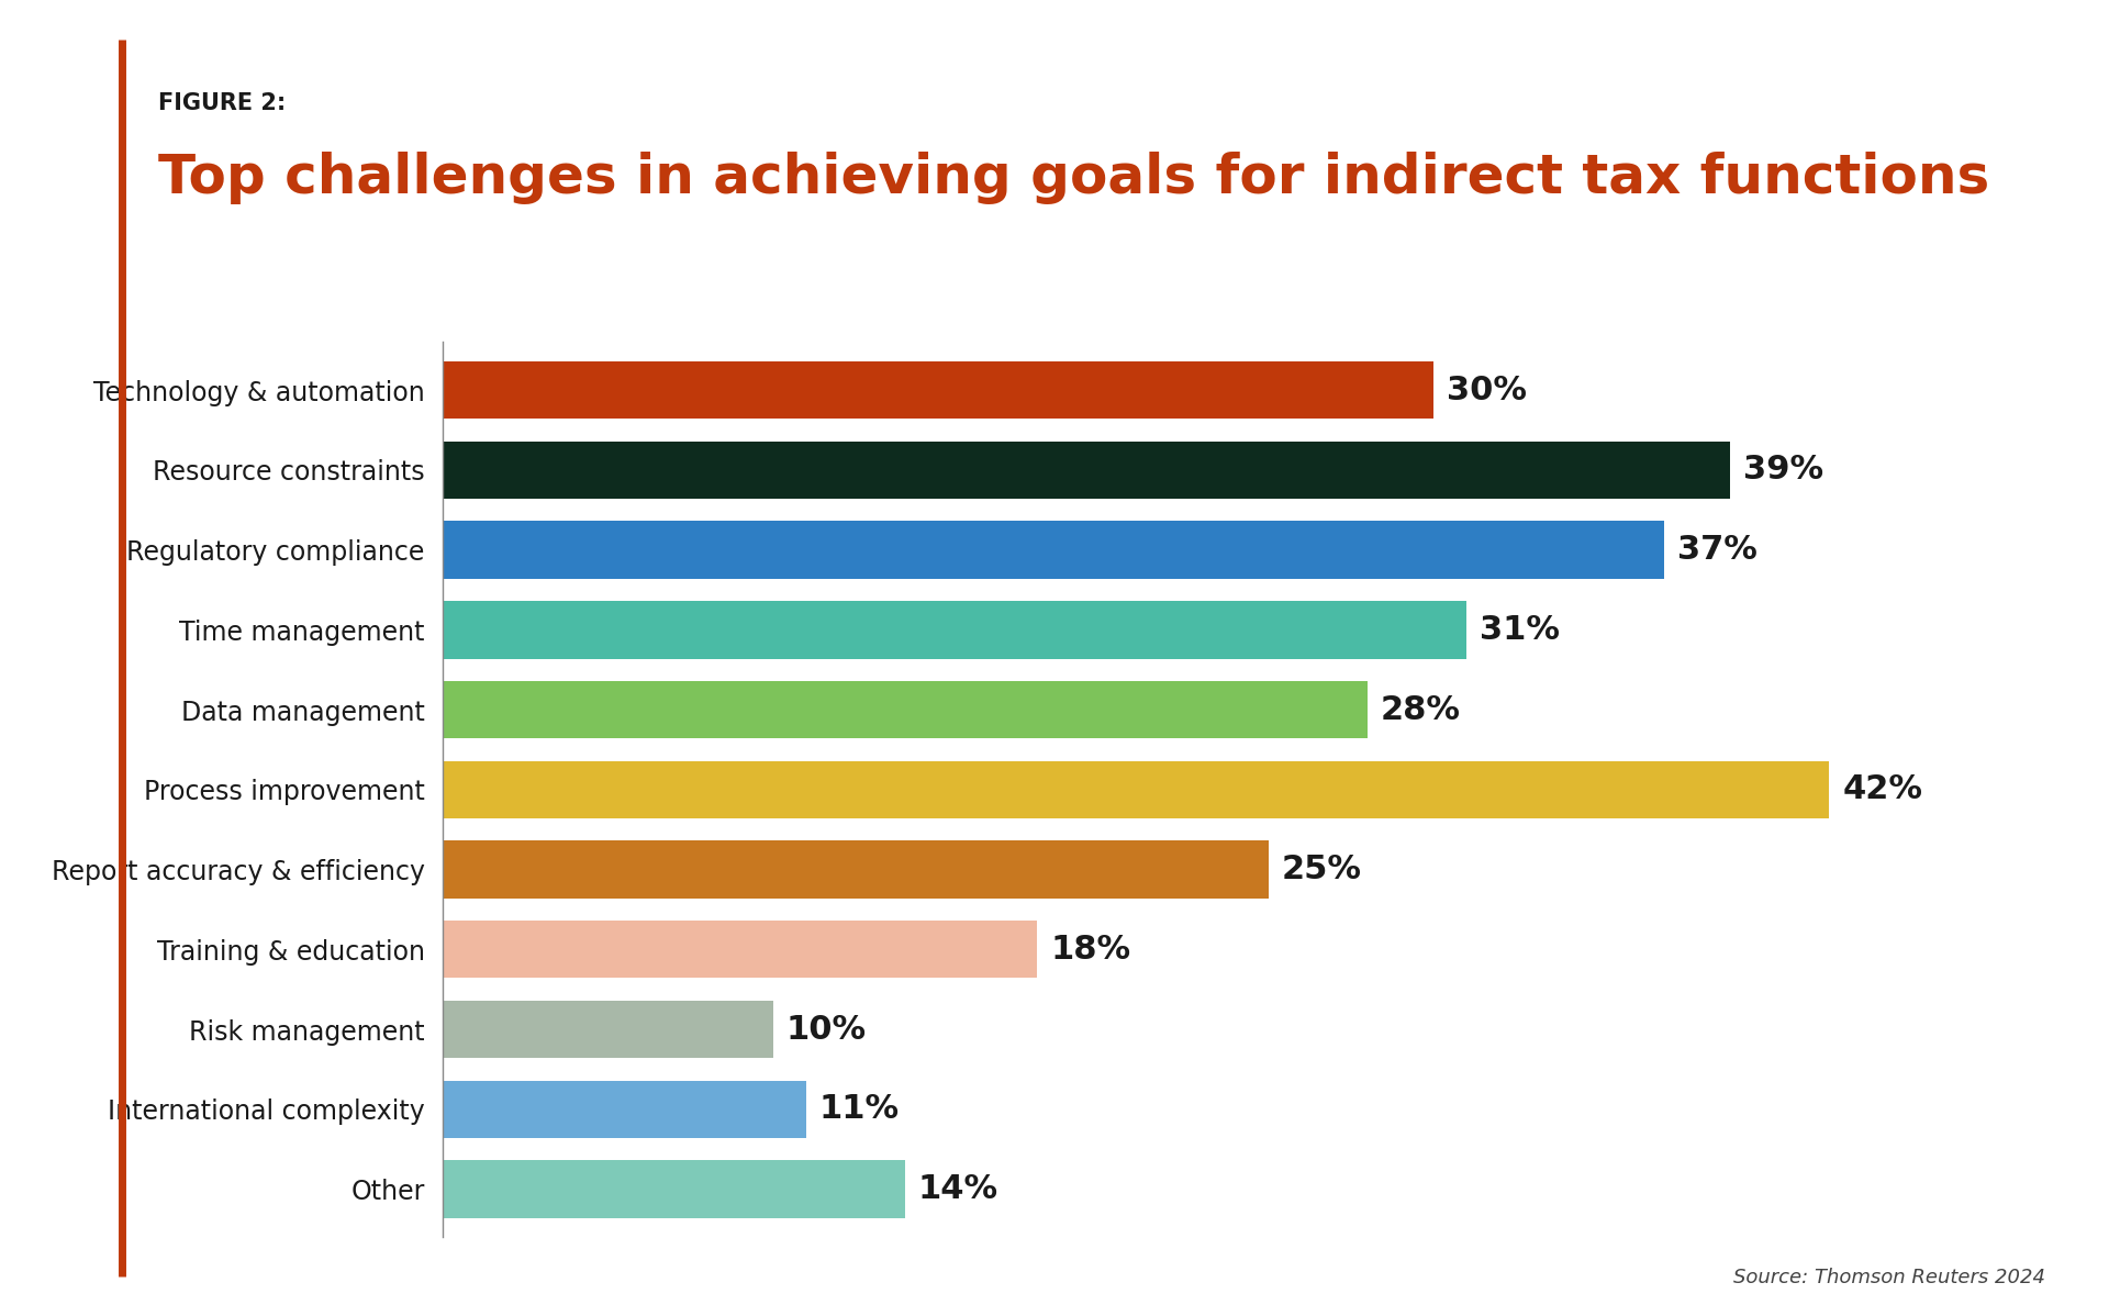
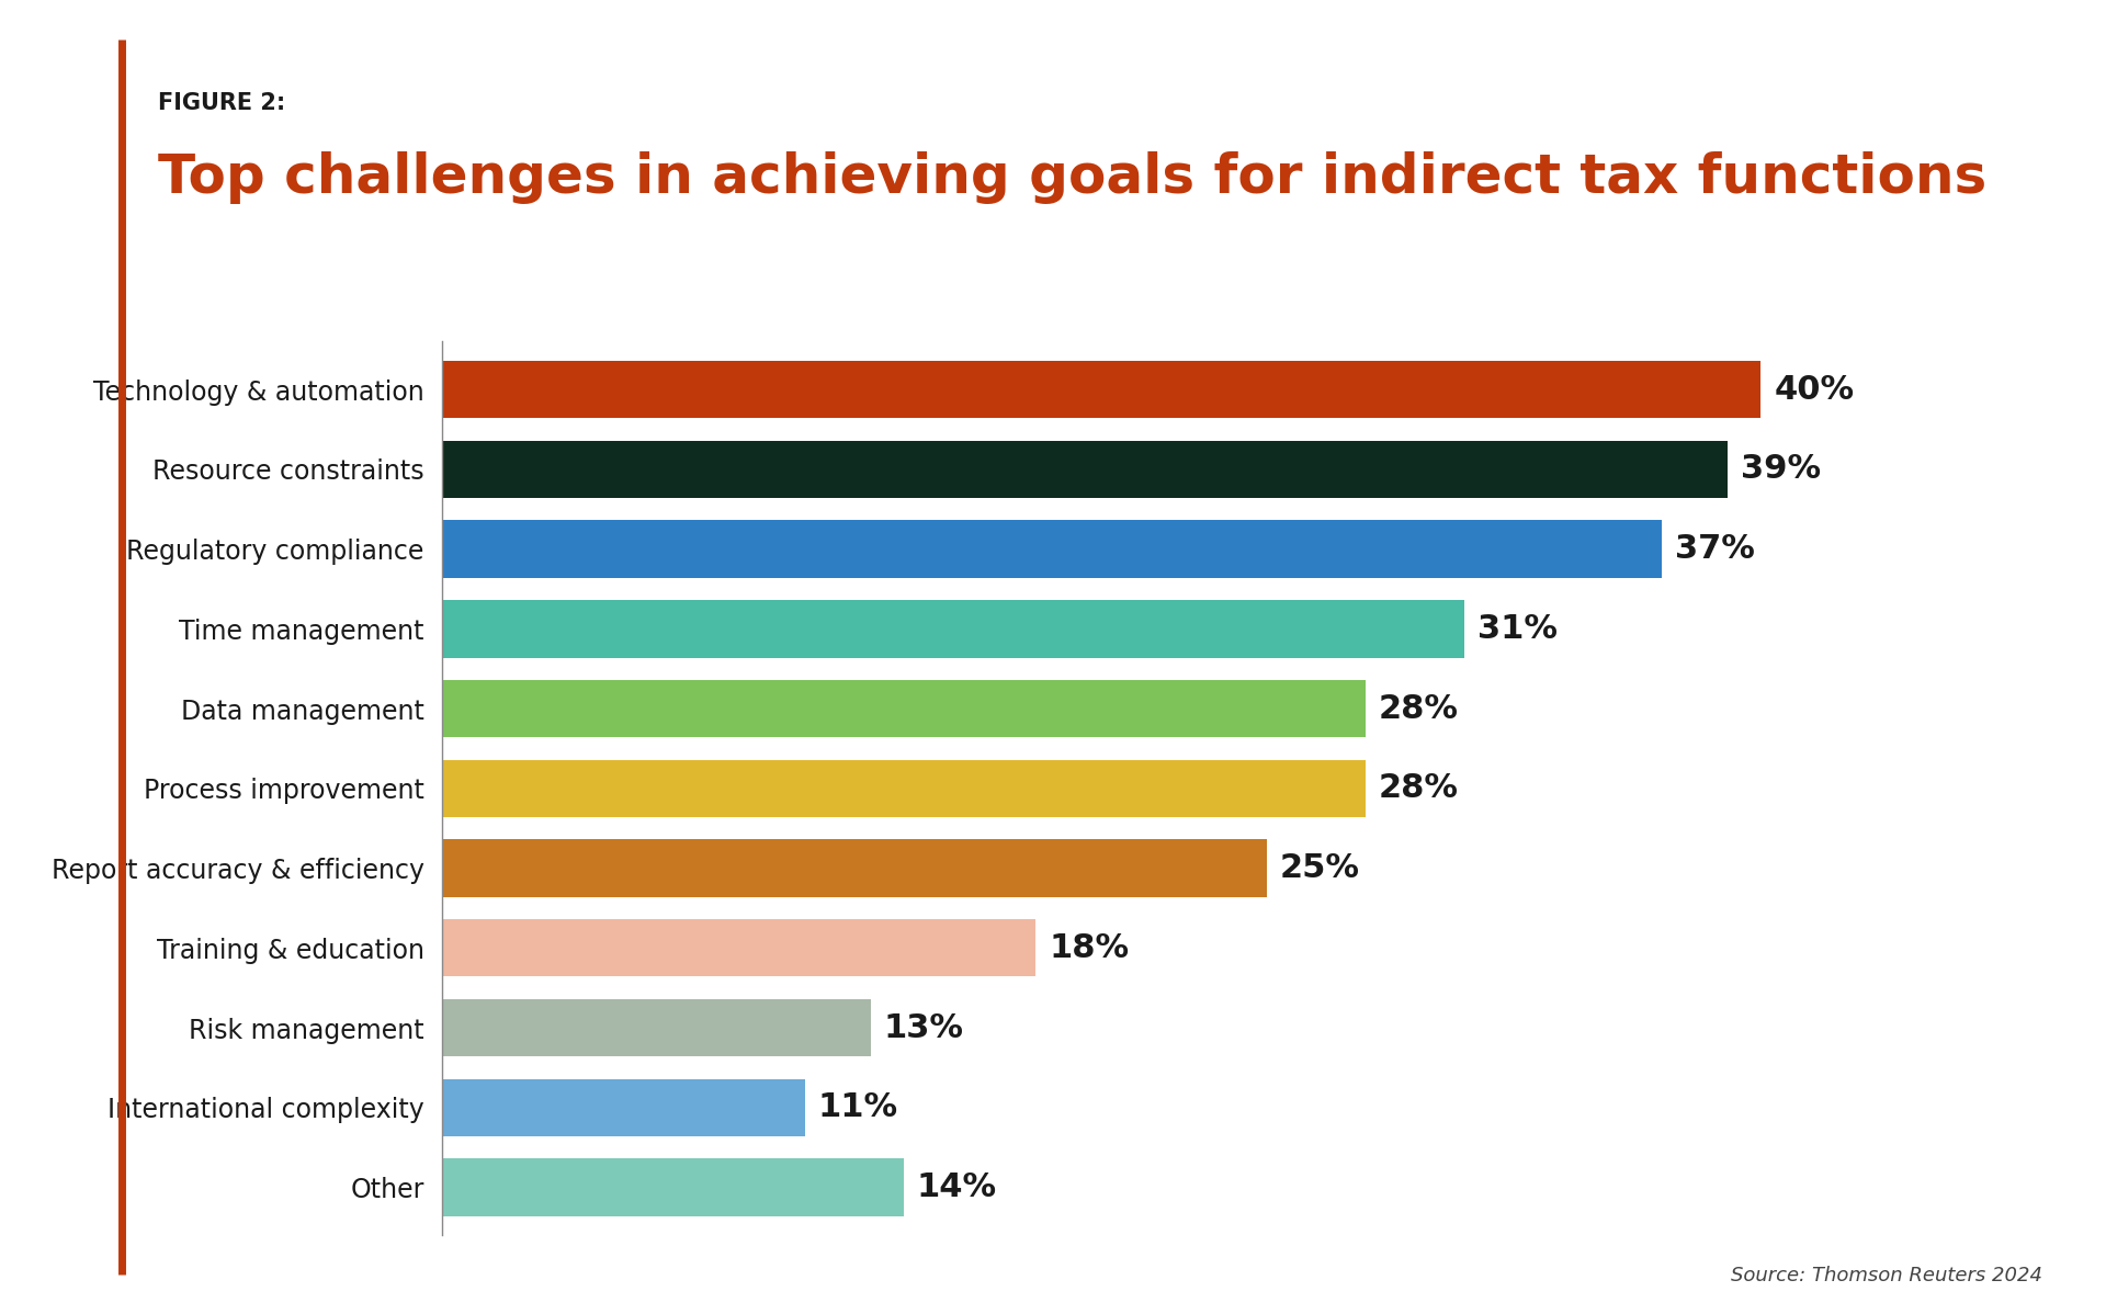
Technology & automation: 30% -> 40%
Process improvement: 42% -> 28%
Risk management: 10% -> 13%
